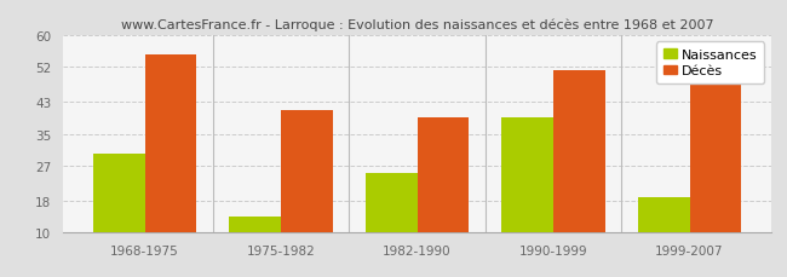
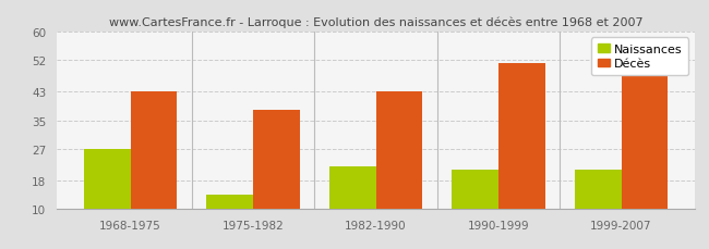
Naissances/1968-1975: 30 -> 27
Décès/1968-1975: 55 -> 43
Décès/1975-1982: 41 -> 38
Naissances/1982-1990: 25 -> 22
Décès/1982-1990: 39 -> 43
Naissances/1990-1999: 39 -> 21
Naissances/1999-2007: 19 -> 21
